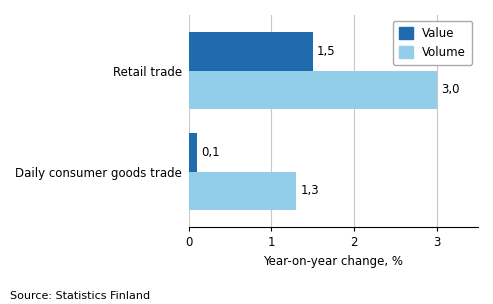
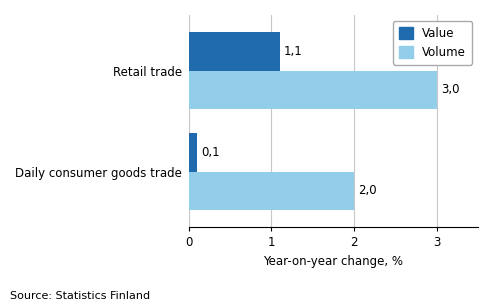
Value/Retail trade: 1,5 -> 1,1
Volume/Daily consumer goods trade: 1,3 -> 2,0
